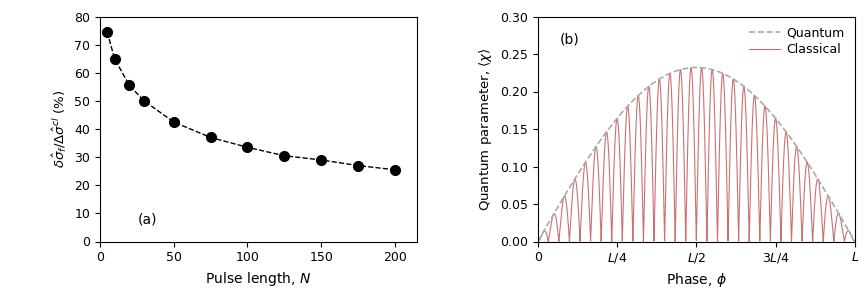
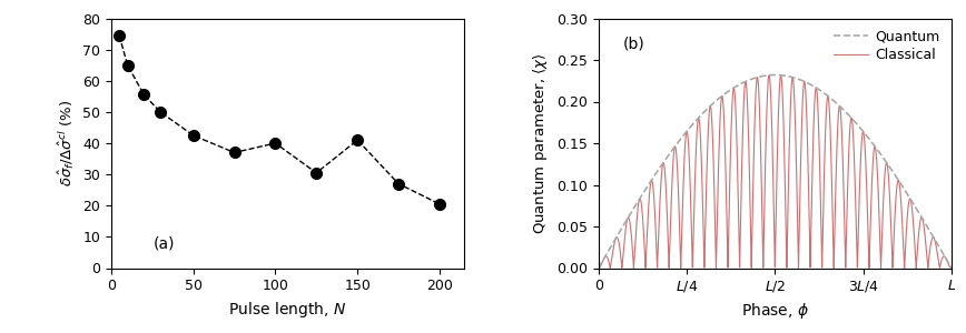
100: 33.5 -> 40.0
150: 29.0 -> 41.0
200: 25.5 -> 20.5
